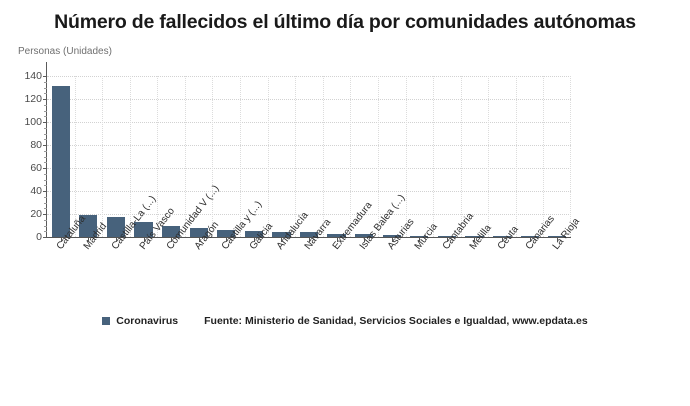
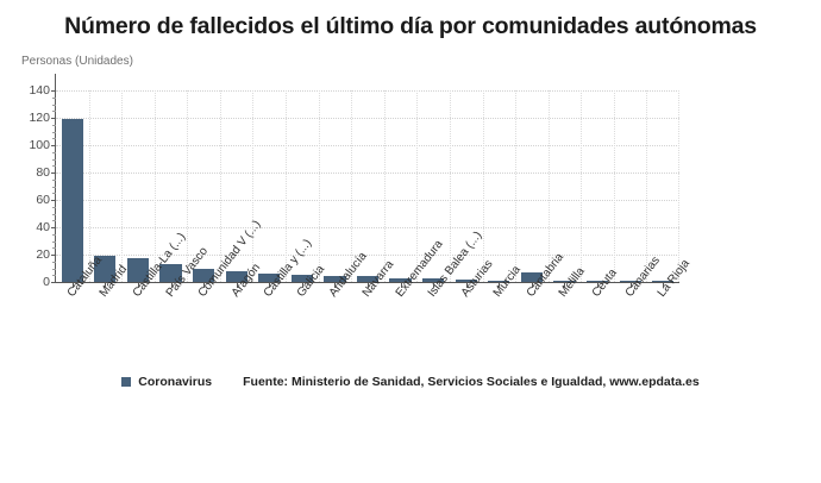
Cataluña: 131 -> 119
Cantabria: 1 -> 7
